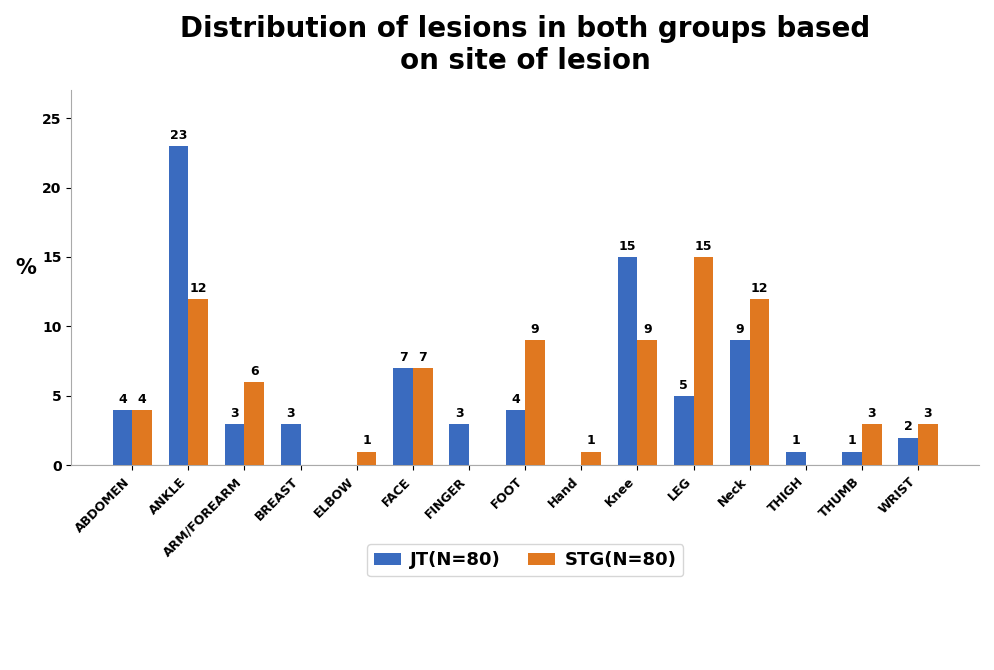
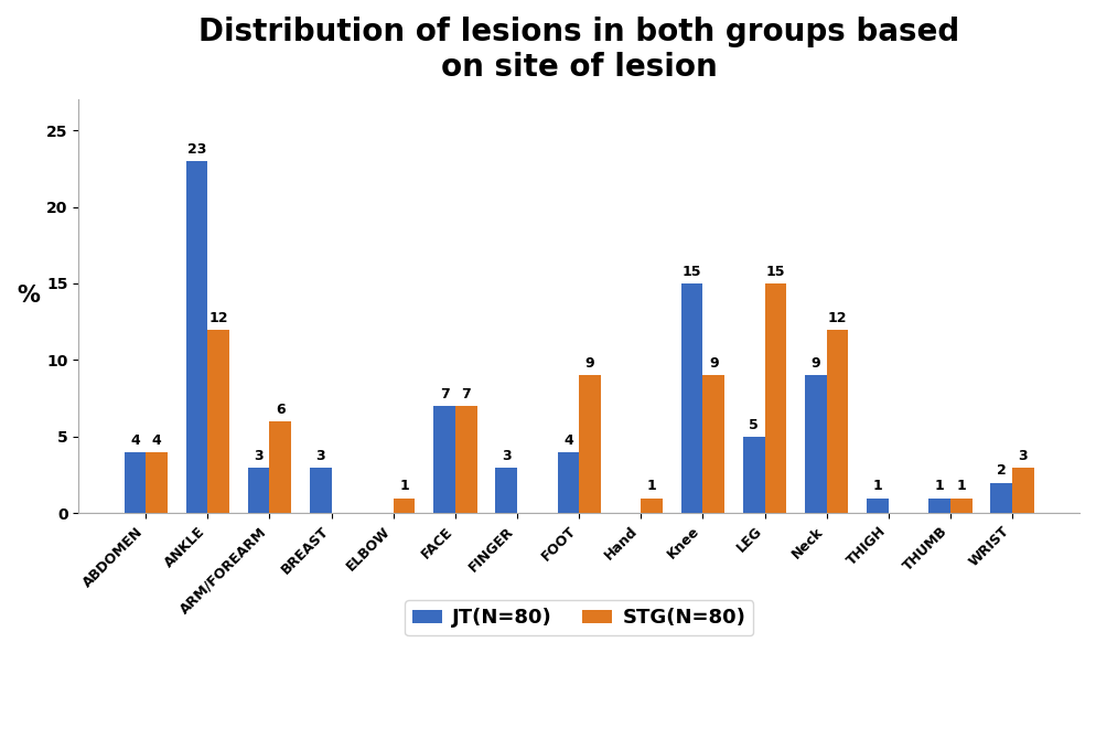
STG(N=80)/THUMB: 3 -> 1
